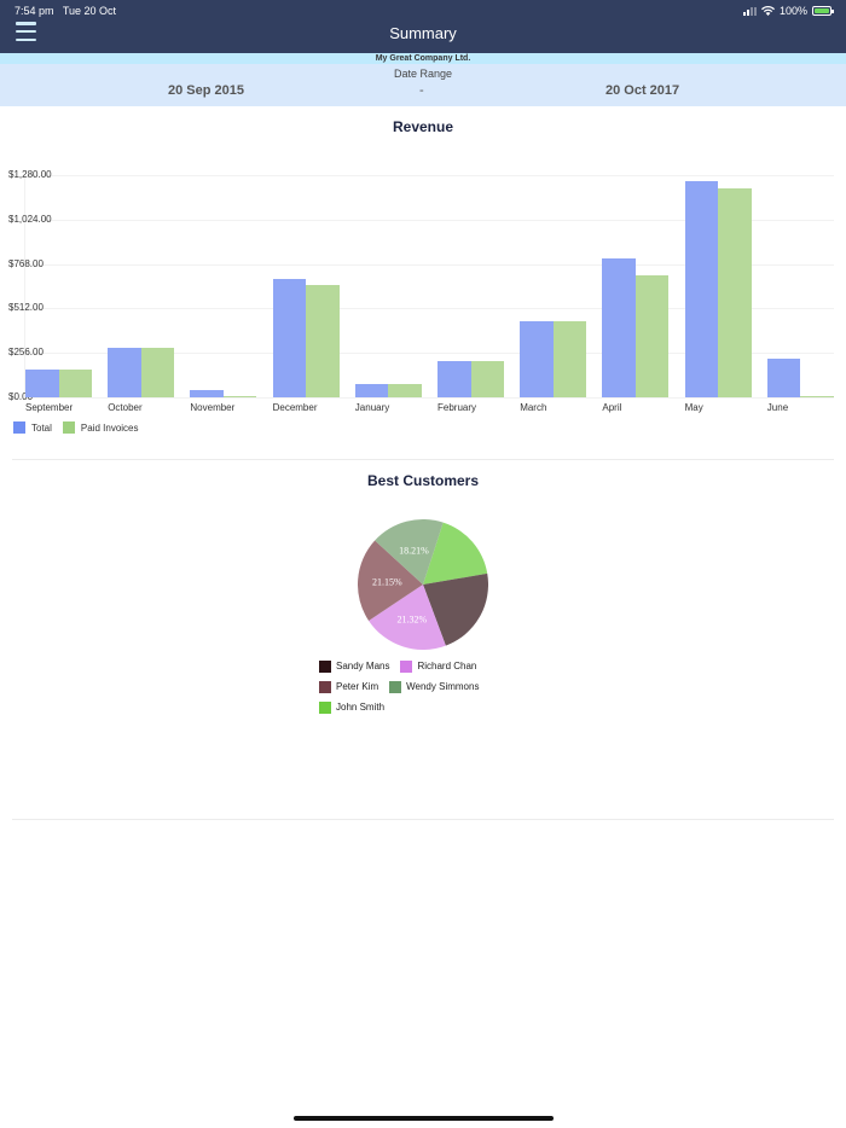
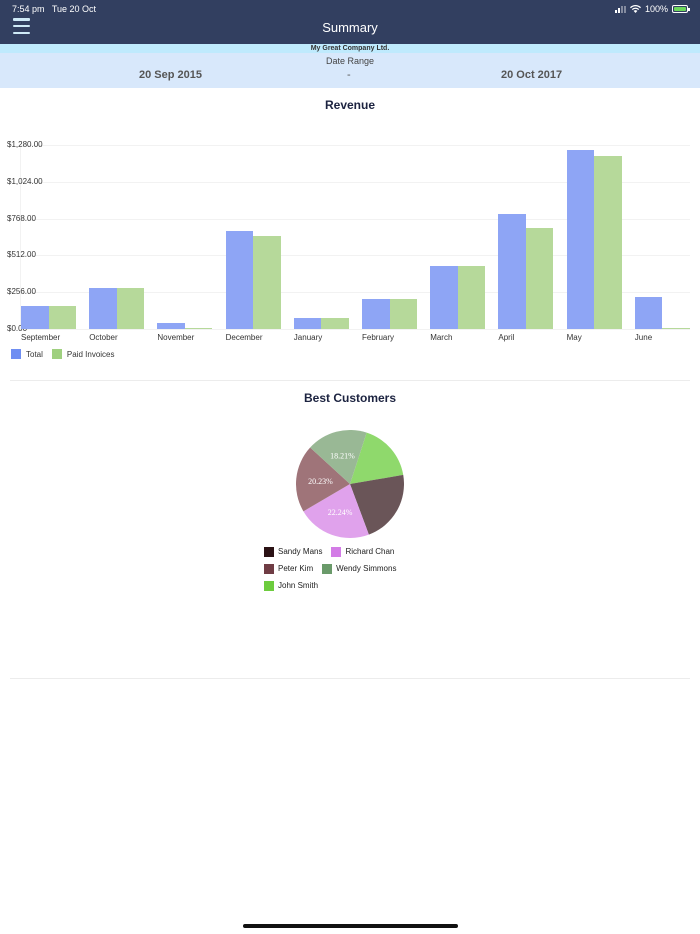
Best Customers/Richard Chan: 21.32% -> 22.24%
Best Customers/Peter Kim: 21.15% -> 20.23%
